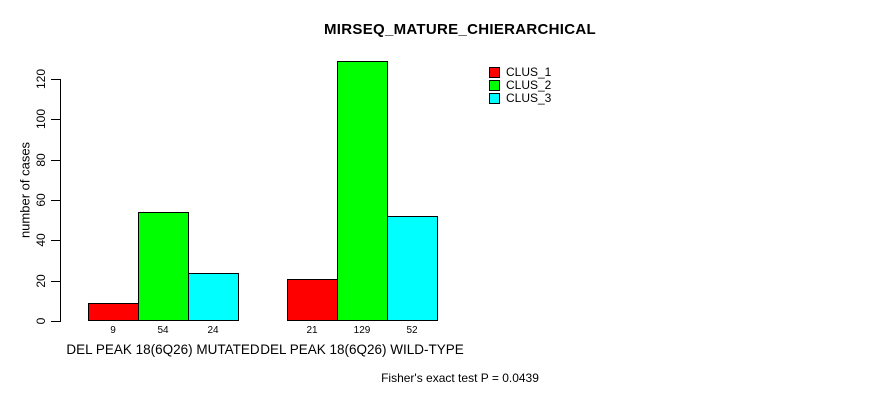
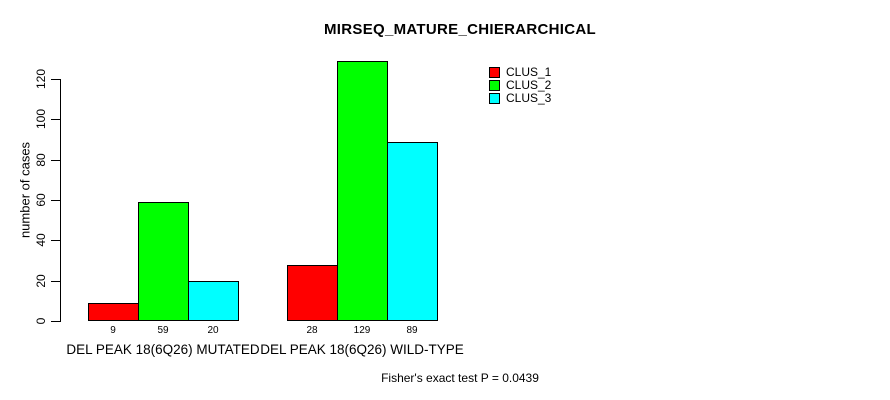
CLUS_2/DEL PEAK 18(6Q26) MUTATED: 54 -> 59
CLUS_3/DEL PEAK 18(6Q26) MUTATED: 24 -> 20
CLUS_1/DEL PEAK 18(6Q26) WILD-TYPE: 21 -> 28
CLUS_3/DEL PEAK 18(6Q26) WILD-TYPE: 52 -> 89
